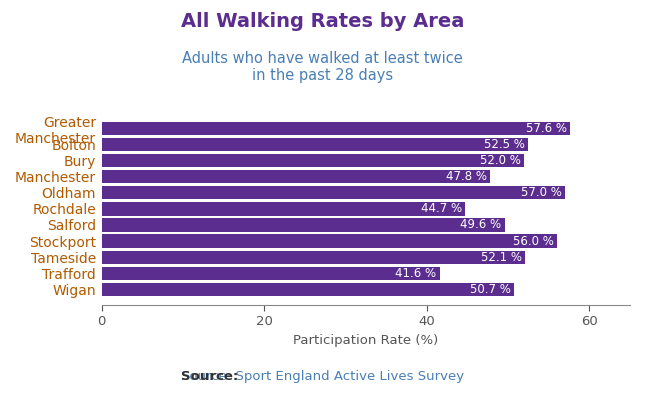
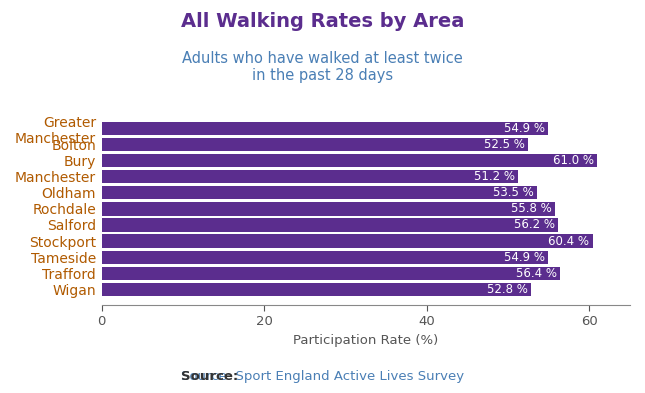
Greater Manchester: 57.6 -> 54.9
Bury: 52.0 -> 61.0
Manchester: 47.8 -> 51.2
Oldham: 57.0 -> 53.5
Rochdale: 44.7 -> 55.8
Salford: 49.6 -> 56.2
Stockport: 56.0 -> 60.4
Tameside: 52.1 -> 54.9
Trafford: 41.6 -> 56.4
Wigan: 50.7 -> 52.8
